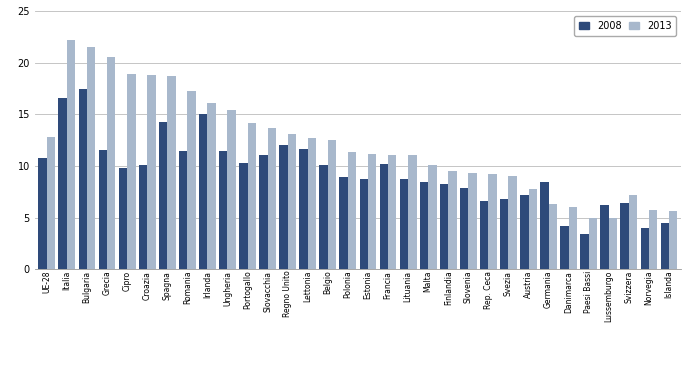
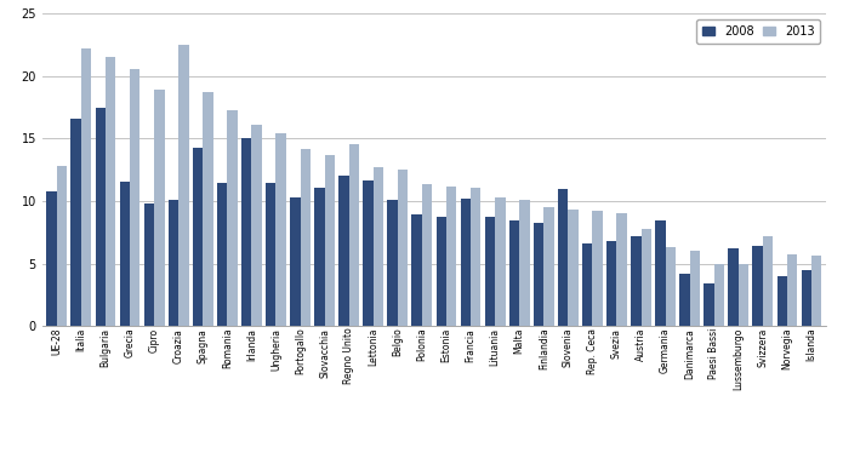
2013/Croazia: 18.8 -> 22.5
2013/Regno Unito: 13.1 -> 14.6
2013/Lituania: 11.1 -> 10.3
2008/Slovenia: 7.9 -> 11.0
